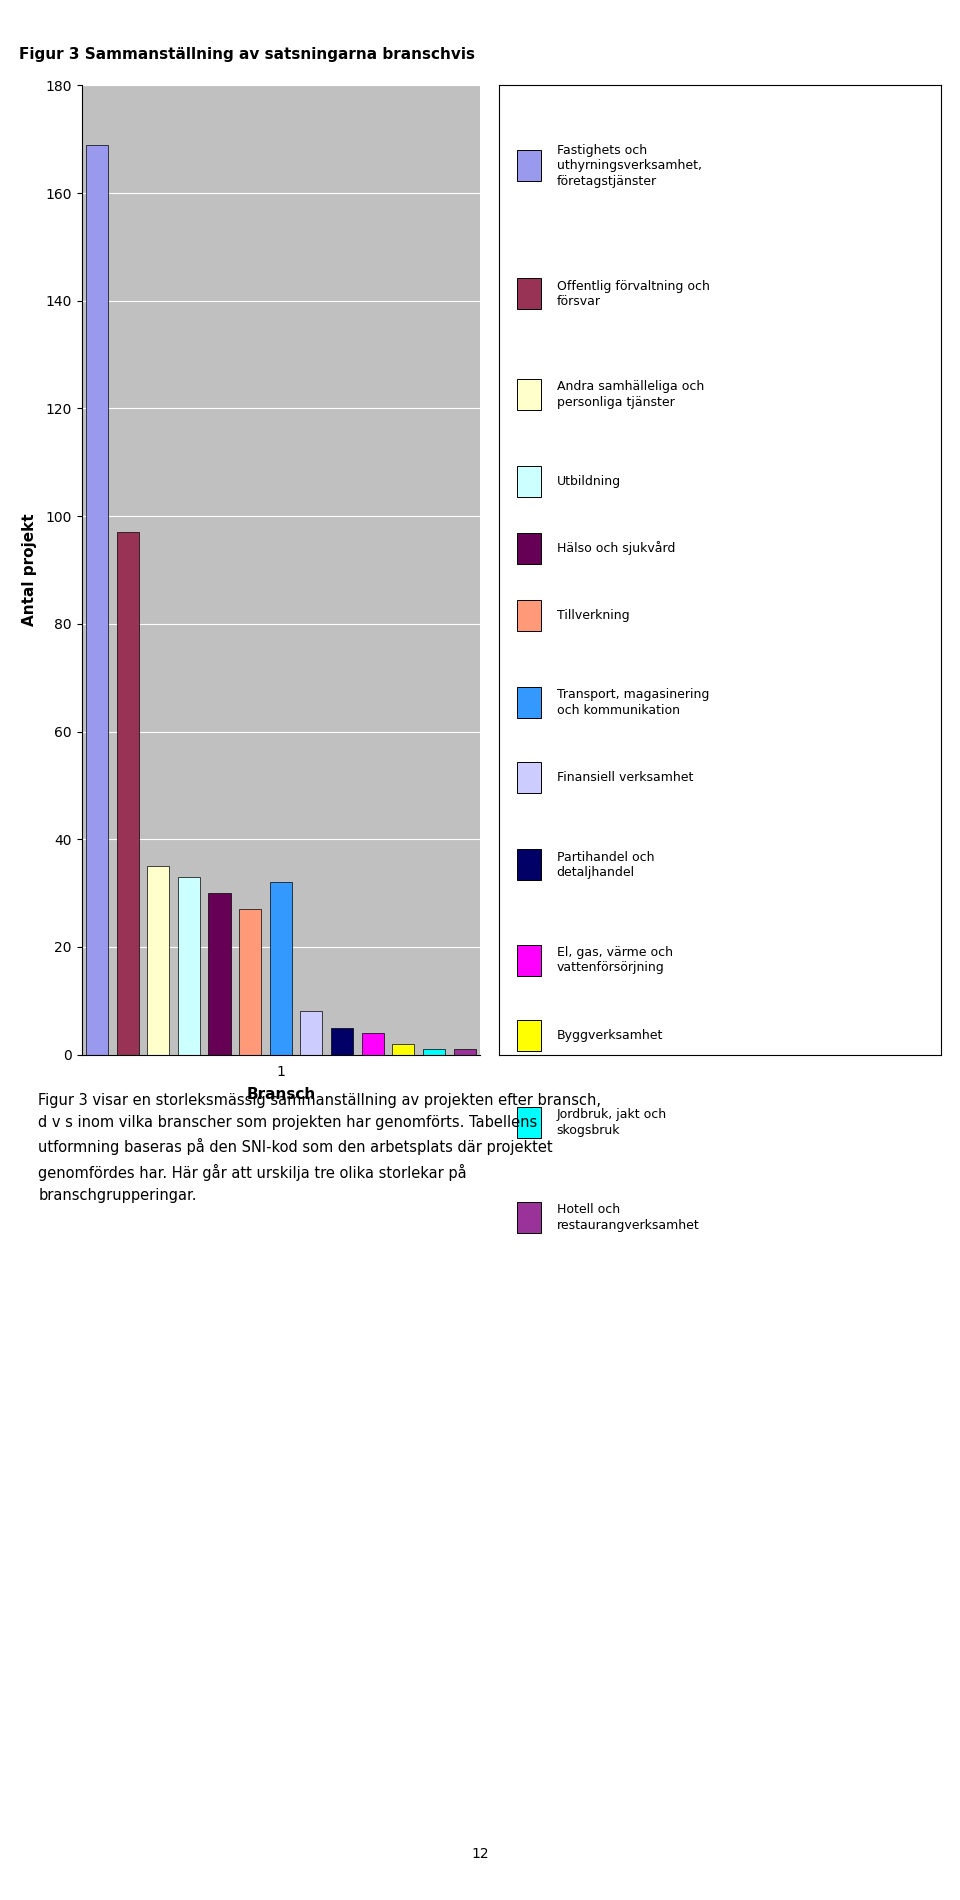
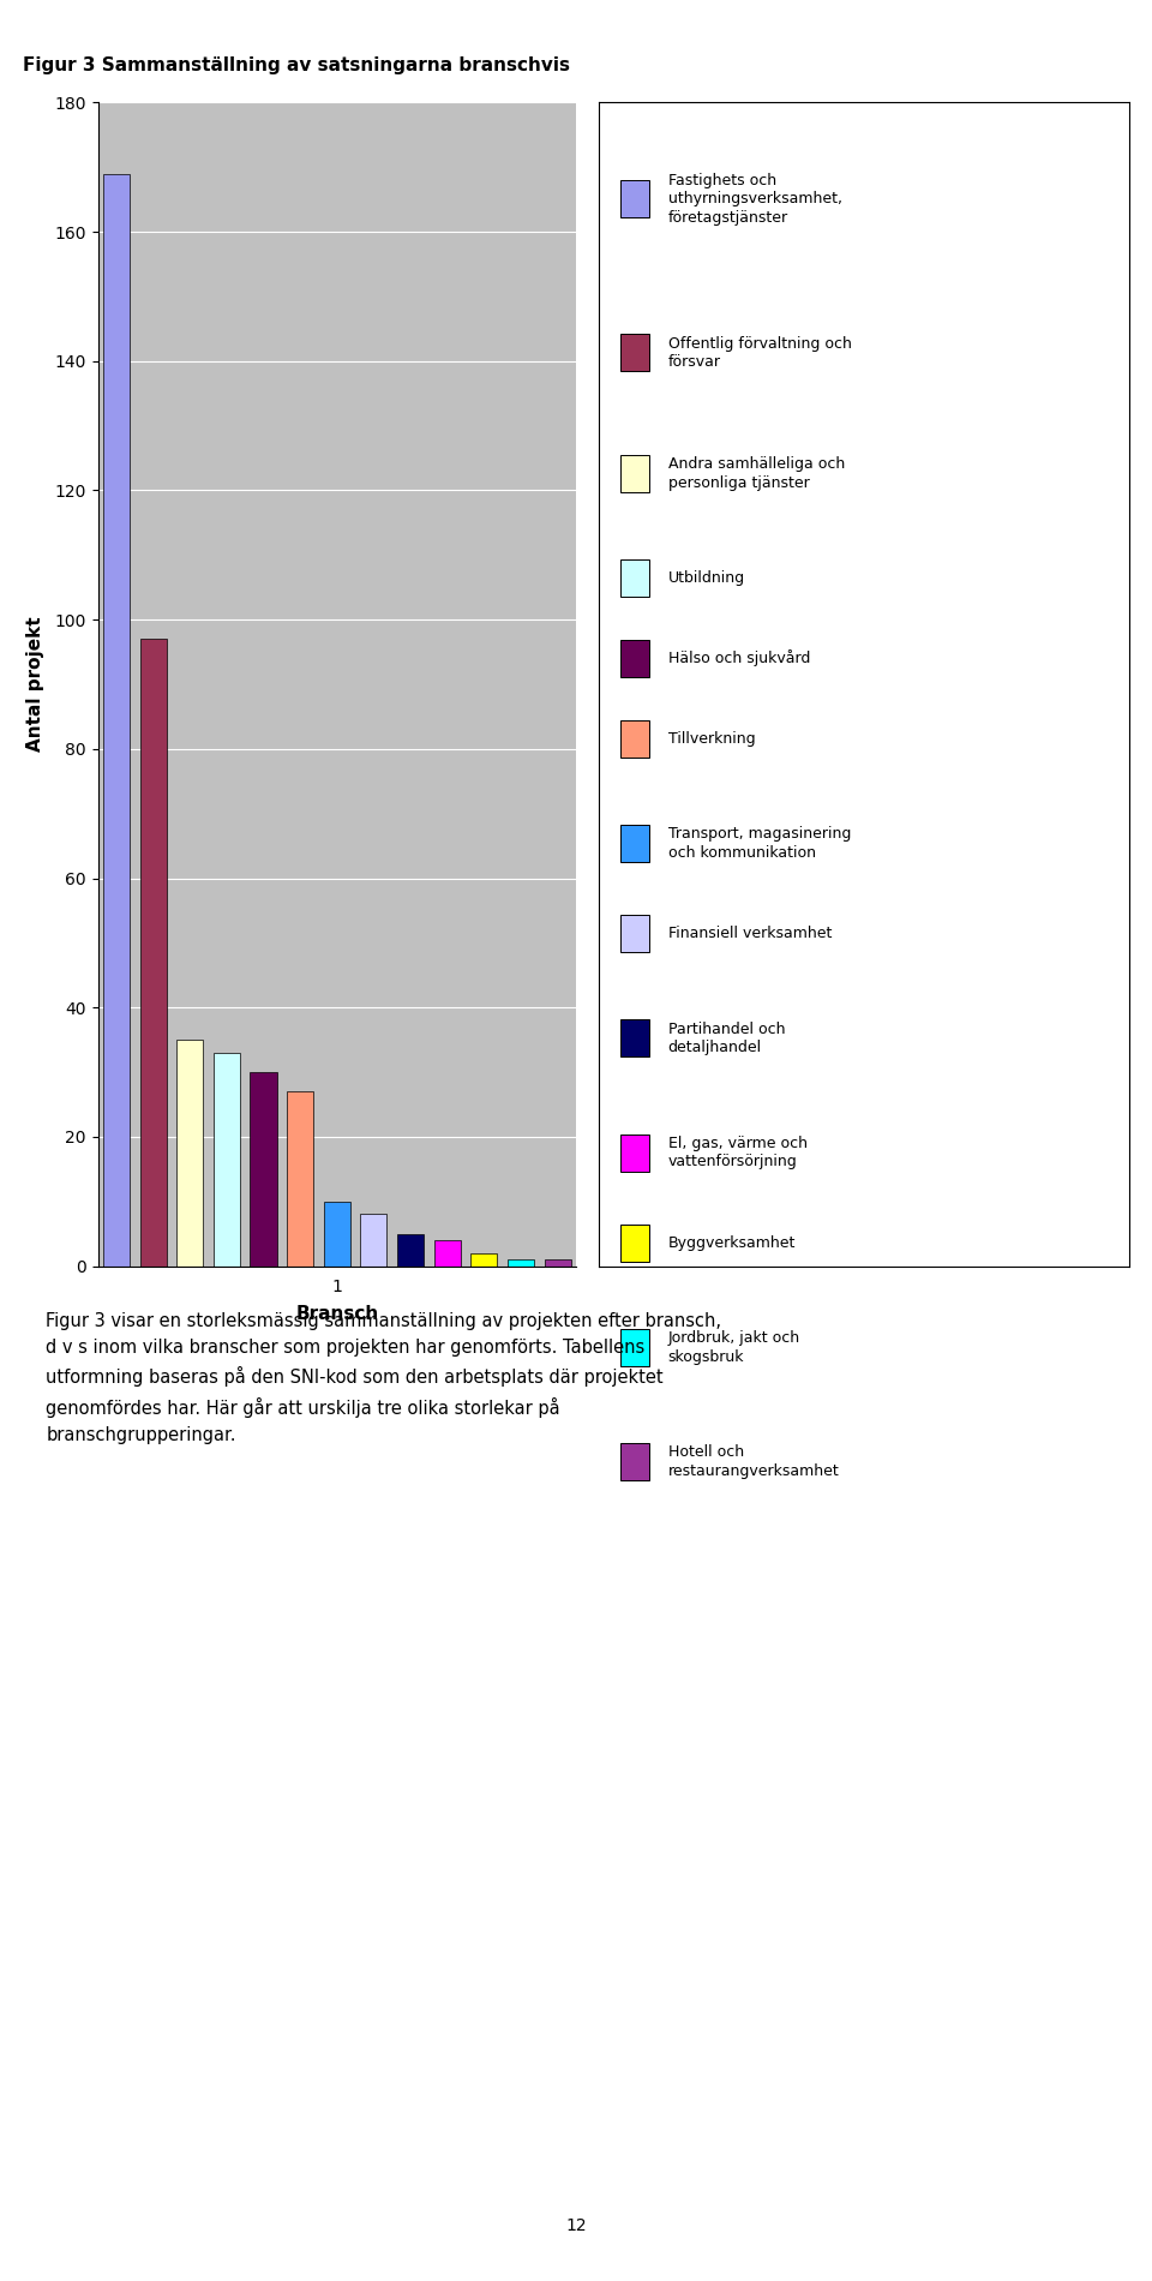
1: 32 -> 10
